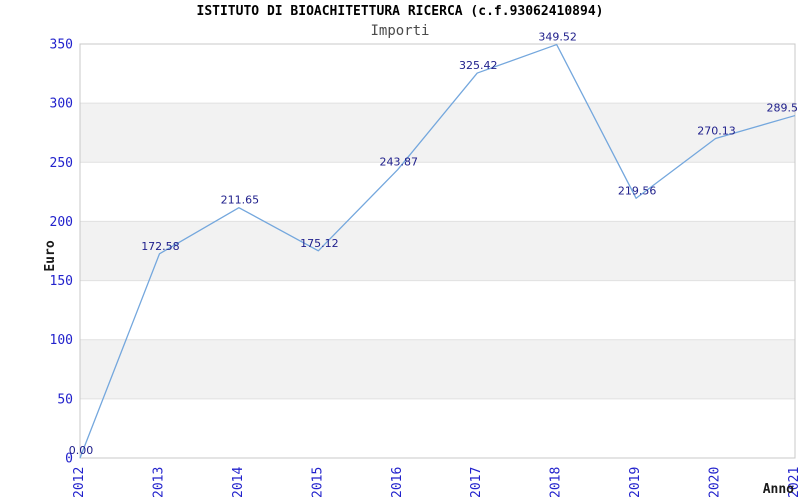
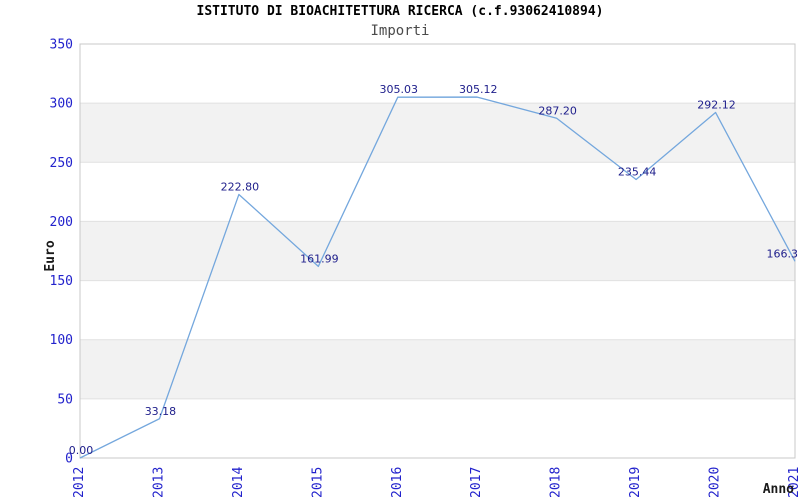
2013: 172.58 -> 33.18
2014: 211.65 -> 222.80
2015: 175.12 -> 161.99
2016: 243.87 -> 305.03
2017: 325.42 -> 305.12
2018: 349.52 -> 287.20
2019: 219.56 -> 235.44
2020: 270.13 -> 292.12
2021: 289.5 -> 166.3
